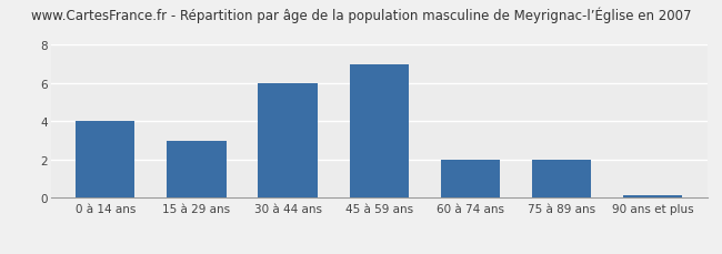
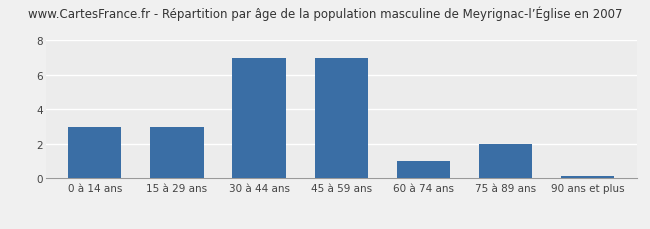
0 à 14 ans: 4.0 -> 3.0
30 à 44 ans: 6.0 -> 7.0
60 à 74 ans: 2.0 -> 1.0
